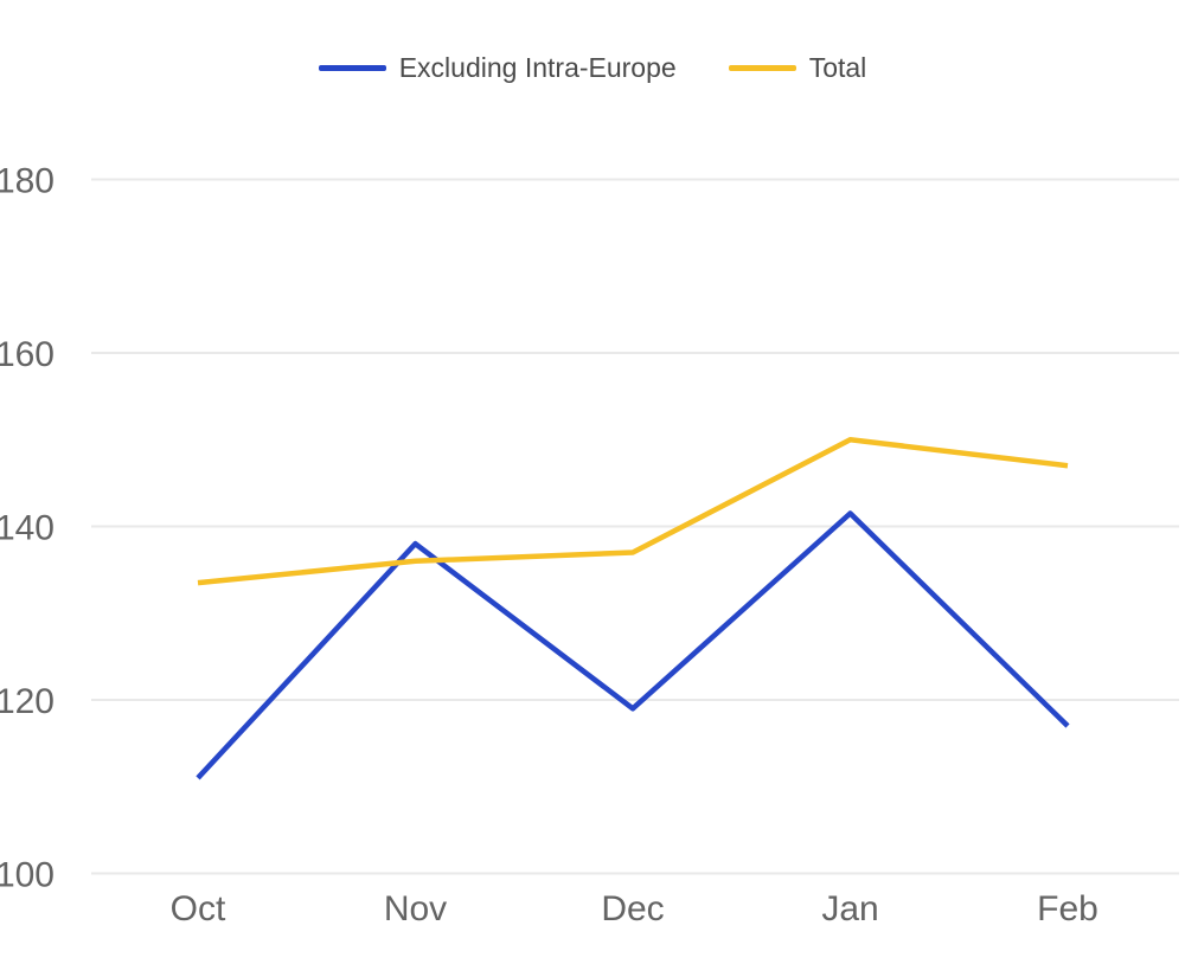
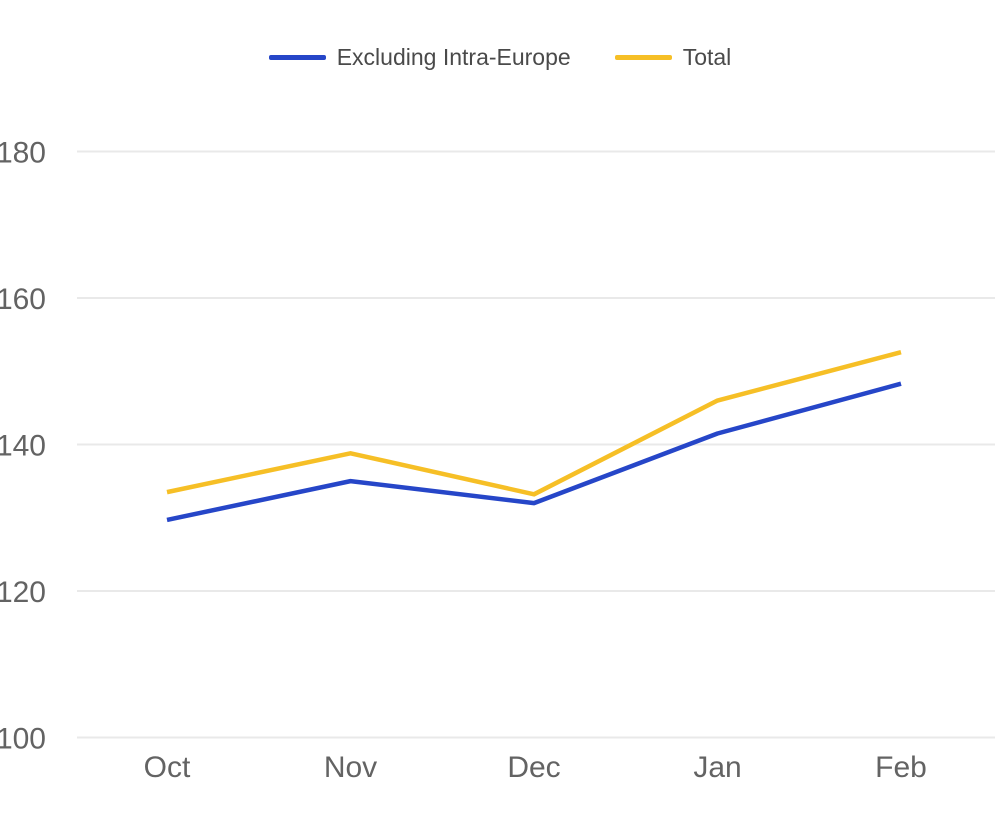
Excluding Intra-Europe/Oct: 111 -> 130
Excluding Intra-Europe/Nov: 138 -> 135
Total/Nov: 136 -> 139
Excluding Intra-Europe/Dec: 119 -> 132
Total/Dec: 137 -> 133
Total/Jan: 150 -> 146
Excluding Intra-Europe/Feb: 117 -> 148
Total/Feb: 147 -> 153
